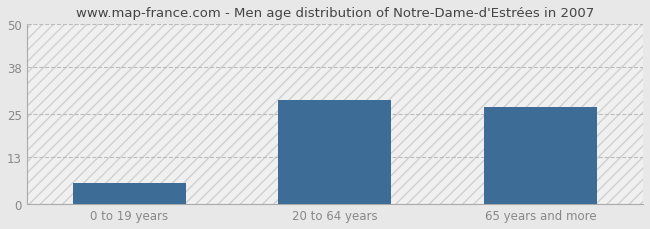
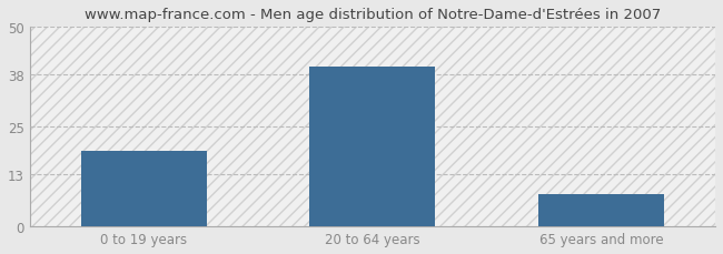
0 to 19 years: 6 -> 19
20 to 64 years: 29 -> 40
65 years and more: 27 -> 8
